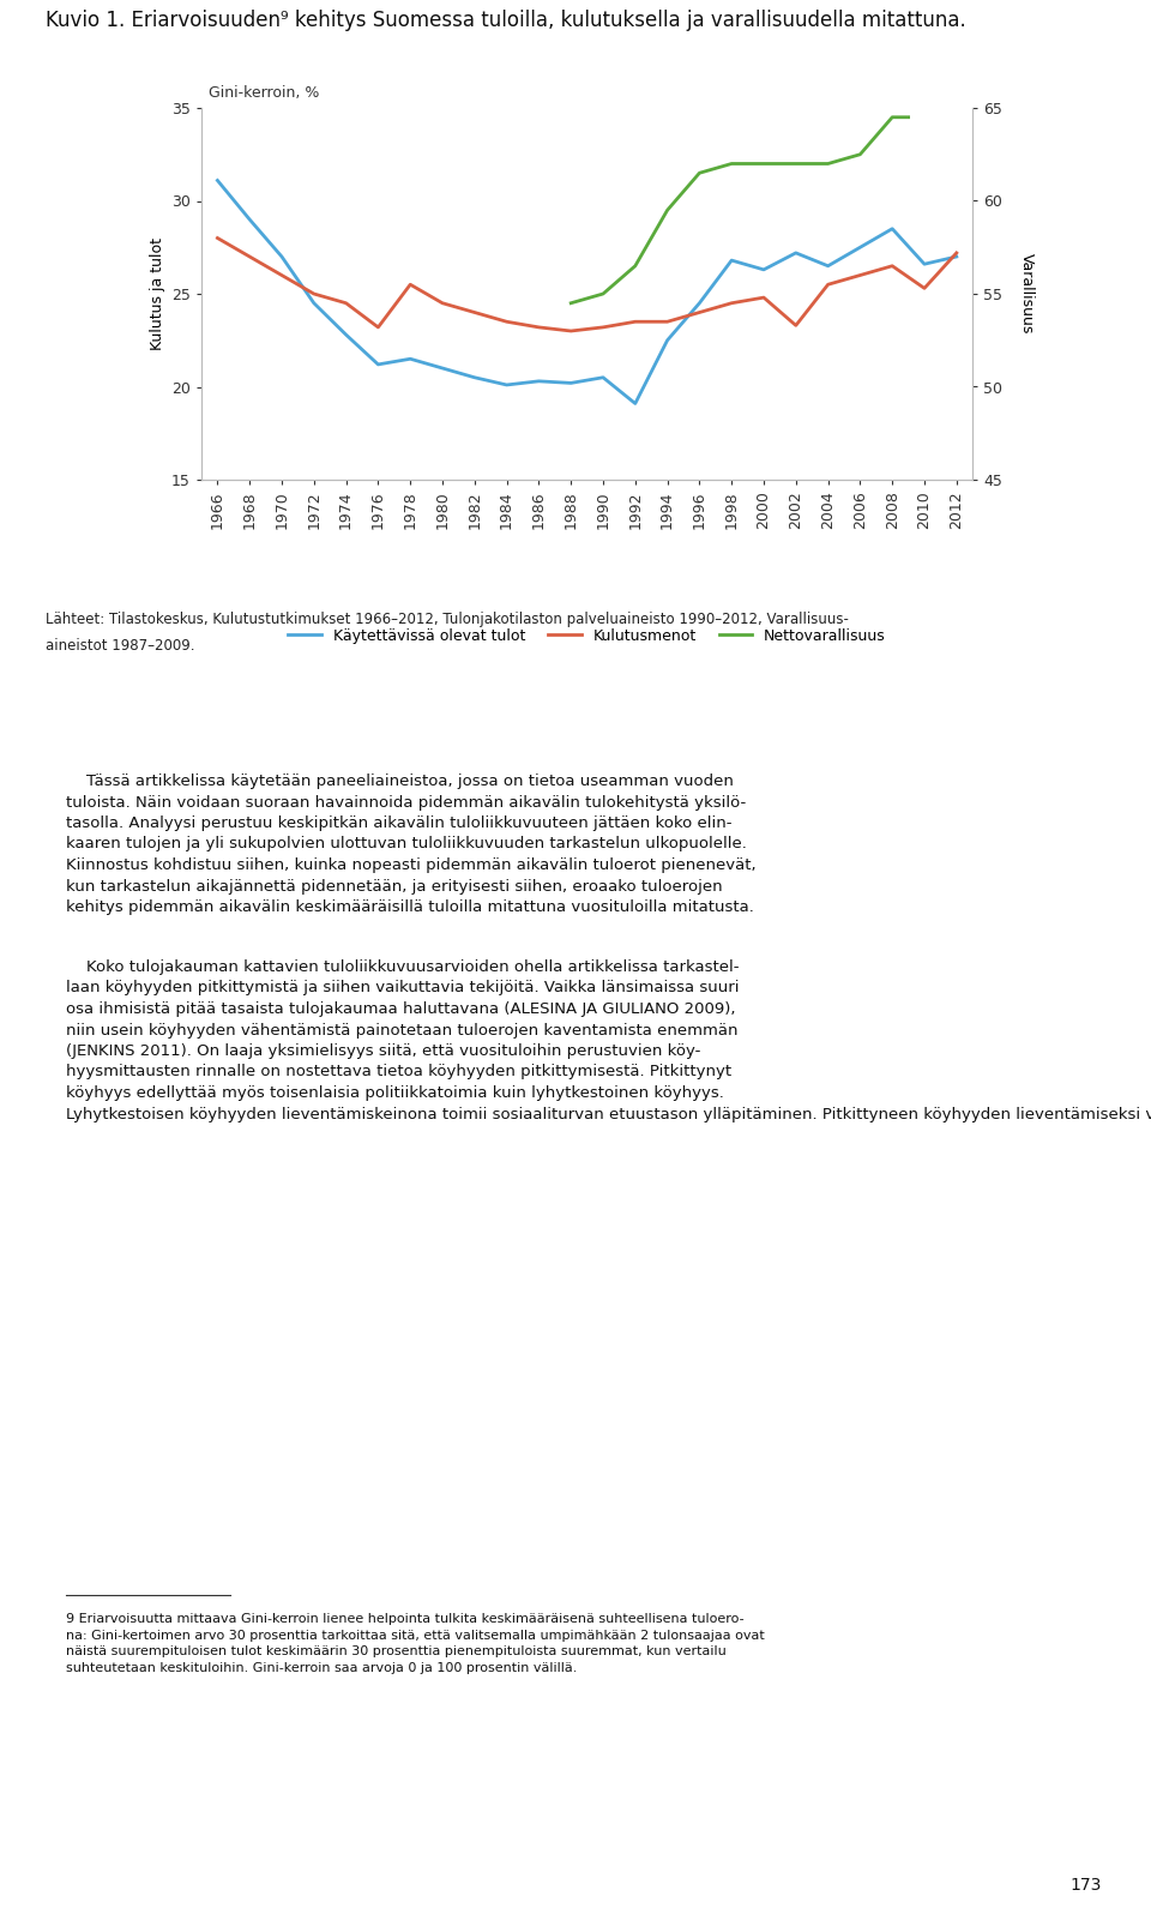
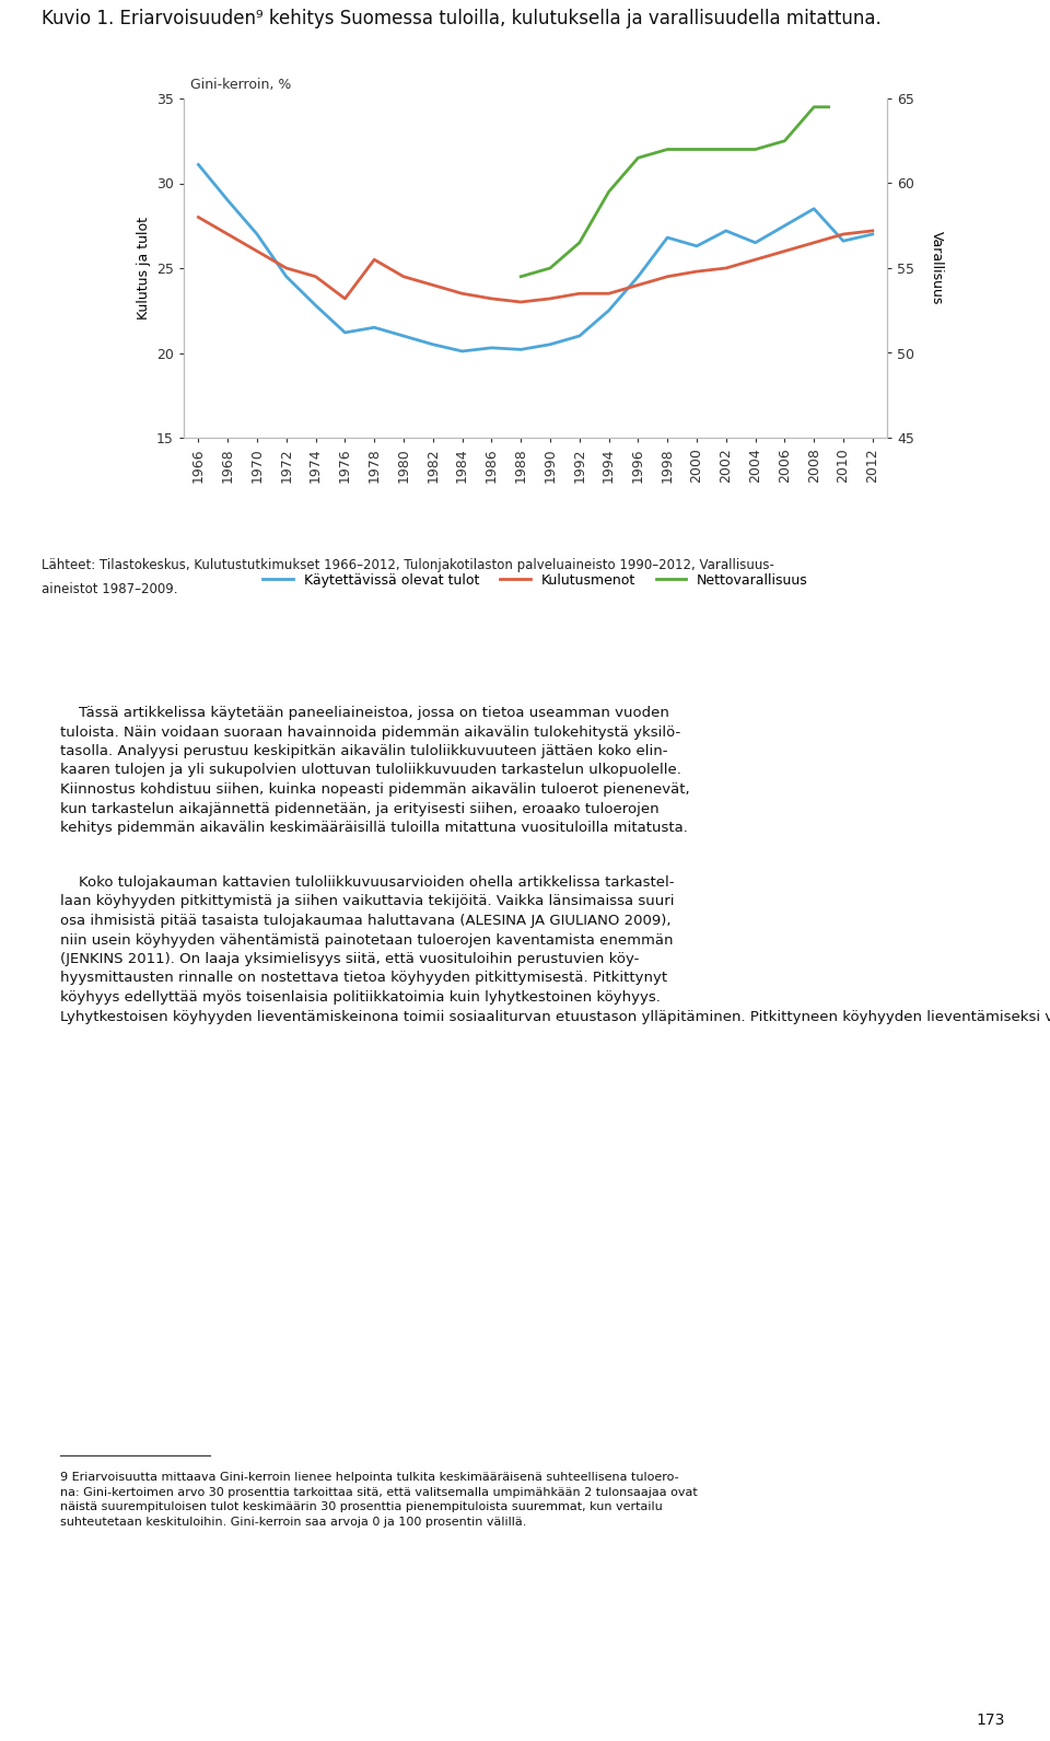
Käytettävissä olevat tulot/1992: 19.1 -> 21.0
Kulutusmenot/2002: 23.3 -> 25.0
Kulutusmenot/2010: 25.3 -> 27.0
